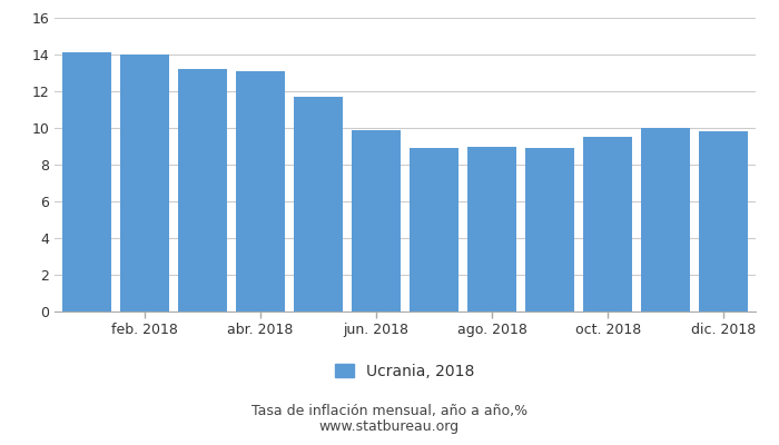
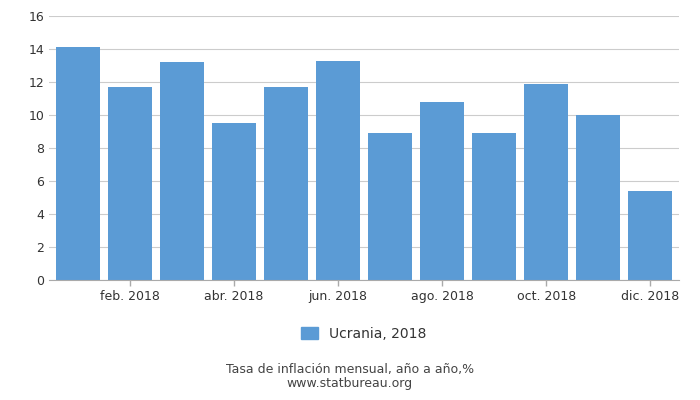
feb. 2018: 14.0 -> 11.7
abr. 2018: 13.1 -> 9.5
jun. 2018: 9.9 -> 13.3
ago. 2018: 9.0 -> 10.8
oct. 2018: 9.5 -> 11.9
dic. 2018: 9.8 -> 5.4
